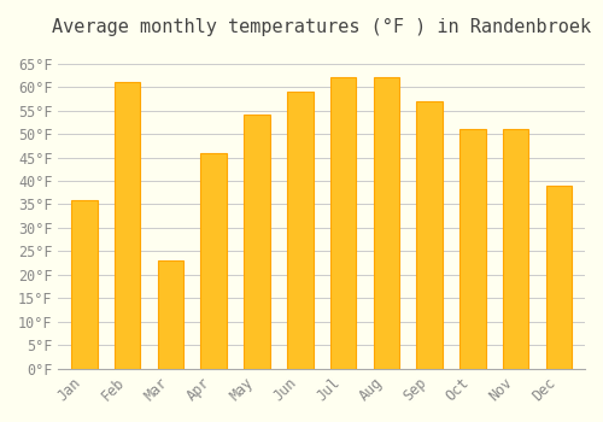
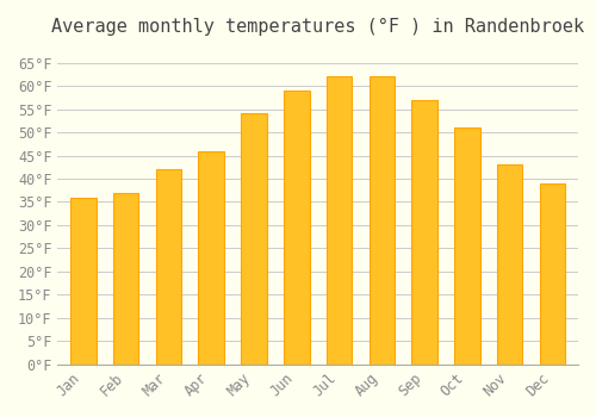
Feb: 61°F -> 37°F
Mar: 23°F -> 42°F
Nov: 51°F -> 43°F
